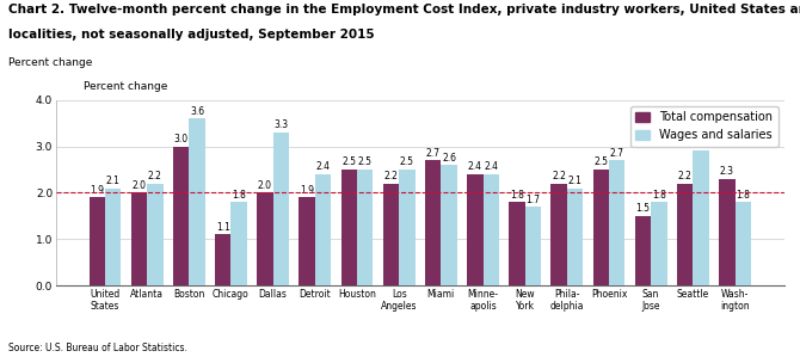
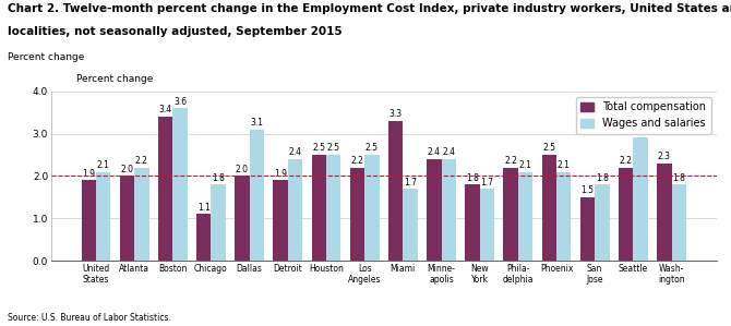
Total compensation/Boston: 3.0 -> 3.4
Wages and salaries/Dallas: 3.3 -> 3.1
Total compensation/Miami: 2.7 -> 3.3
Wages and salaries/Miami: 2.6 -> 1.7
Wages and salaries/Phoenix: 2.7 -> 2.1
